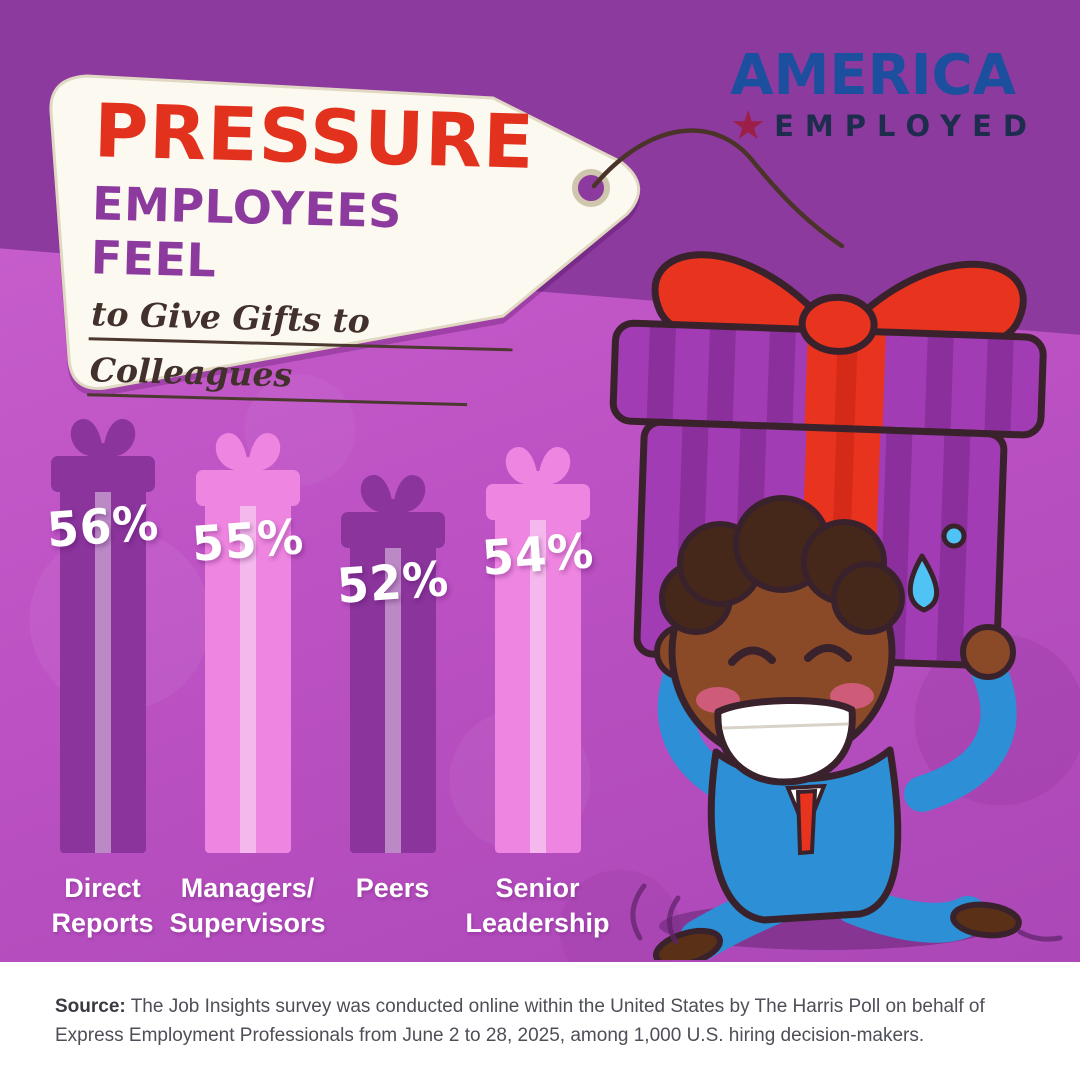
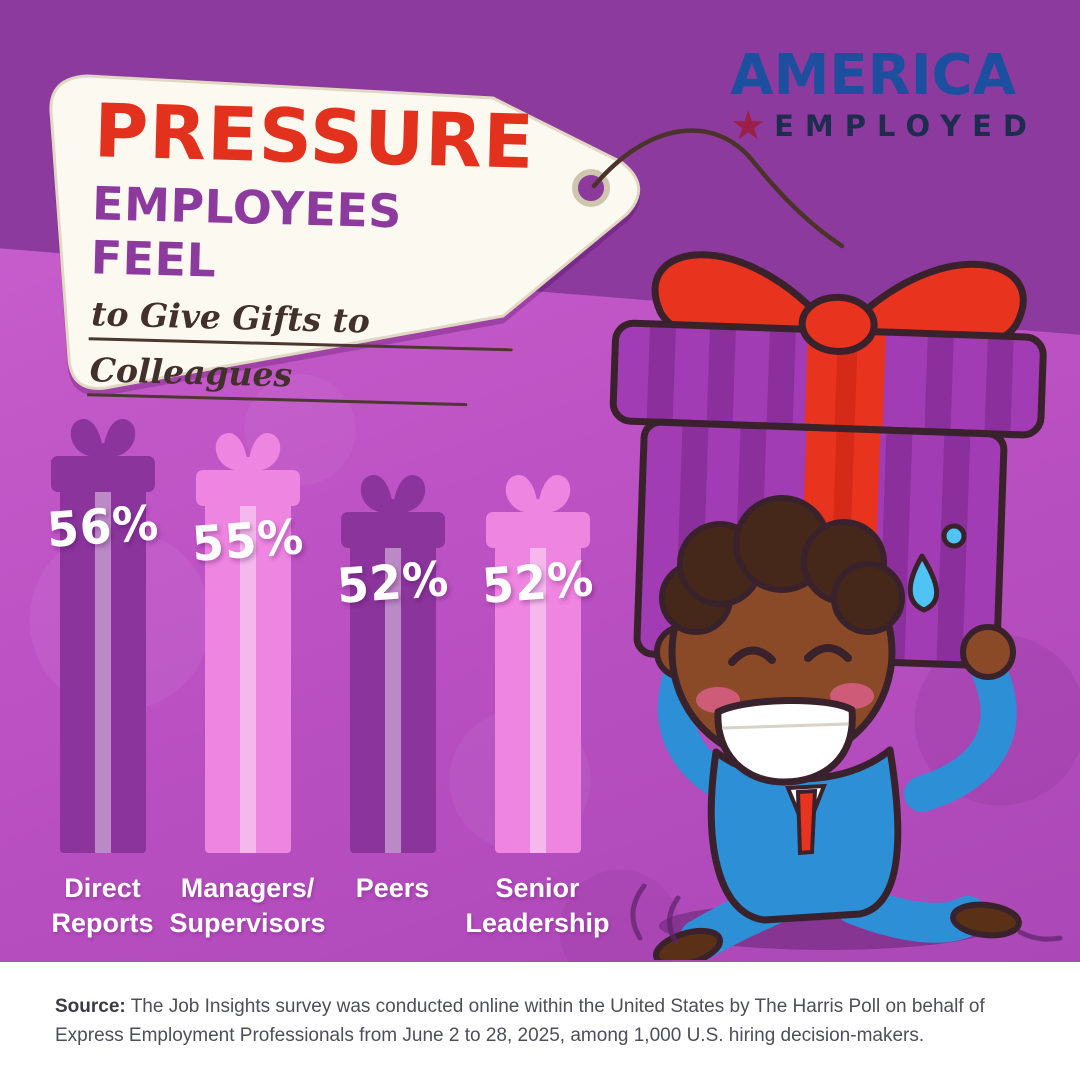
Senior Leadership: 54% -> 52%
